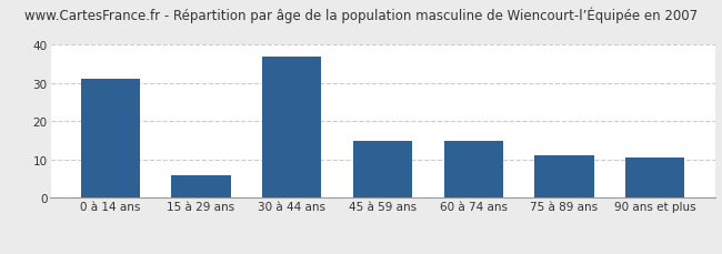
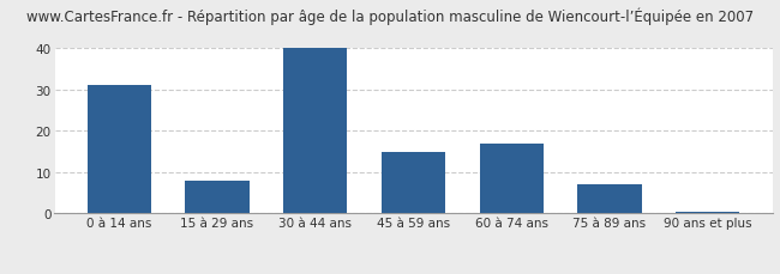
15 à 29 ans: 6.0 -> 8.0
30 à 44 ans: 37.0 -> 40.0
60 à 74 ans: 15.0 -> 17.0
75 à 89 ans: 11.0 -> 7.0
90 ans et plus: 10.5 -> 0.5
